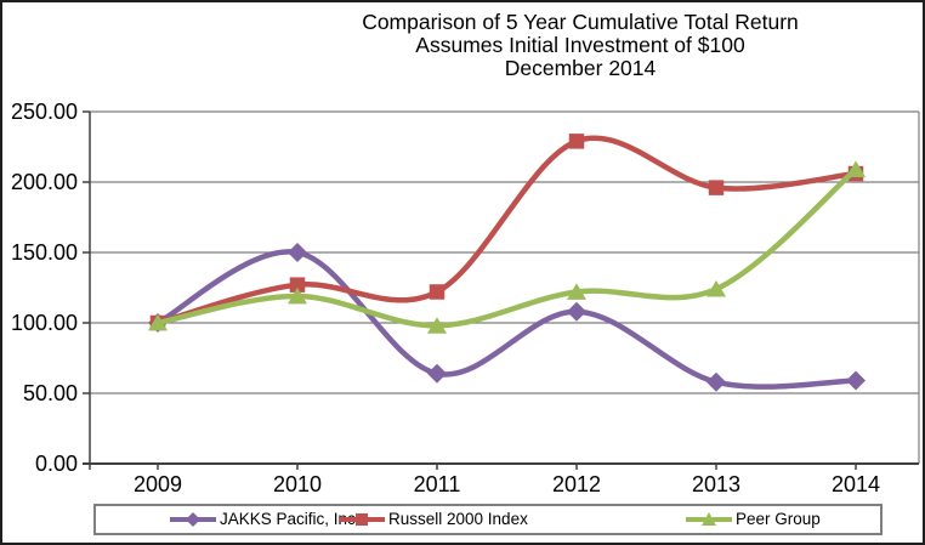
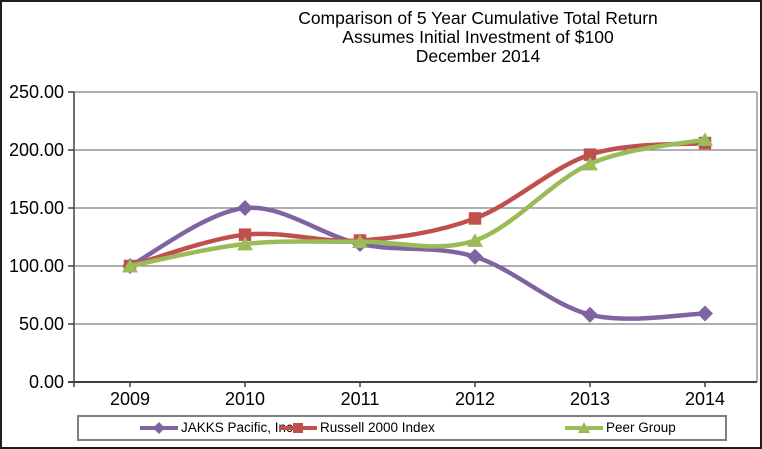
JAKKS Pacific, Inc./2011: 64 -> 119
Peer Group/2011: 98 -> 121
Russell 2000 Index/2012: 229 -> 141
Peer Group/2013: 124 -> 188
